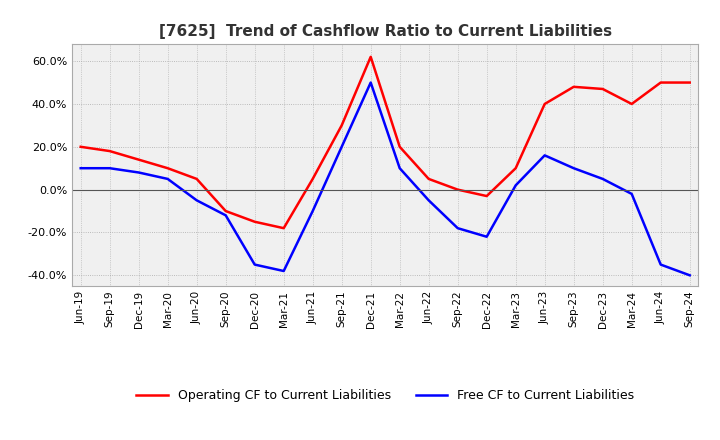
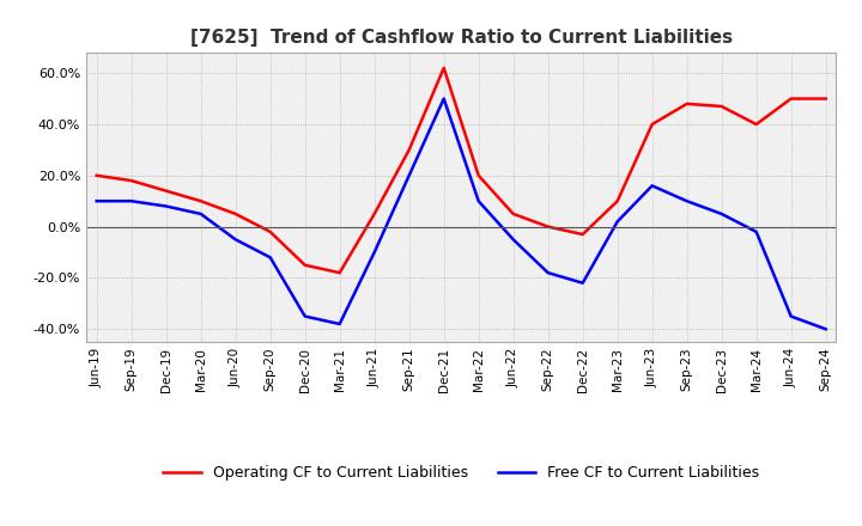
Operating CF to Current Liabilities/Sep-20: -10% -> -2%
